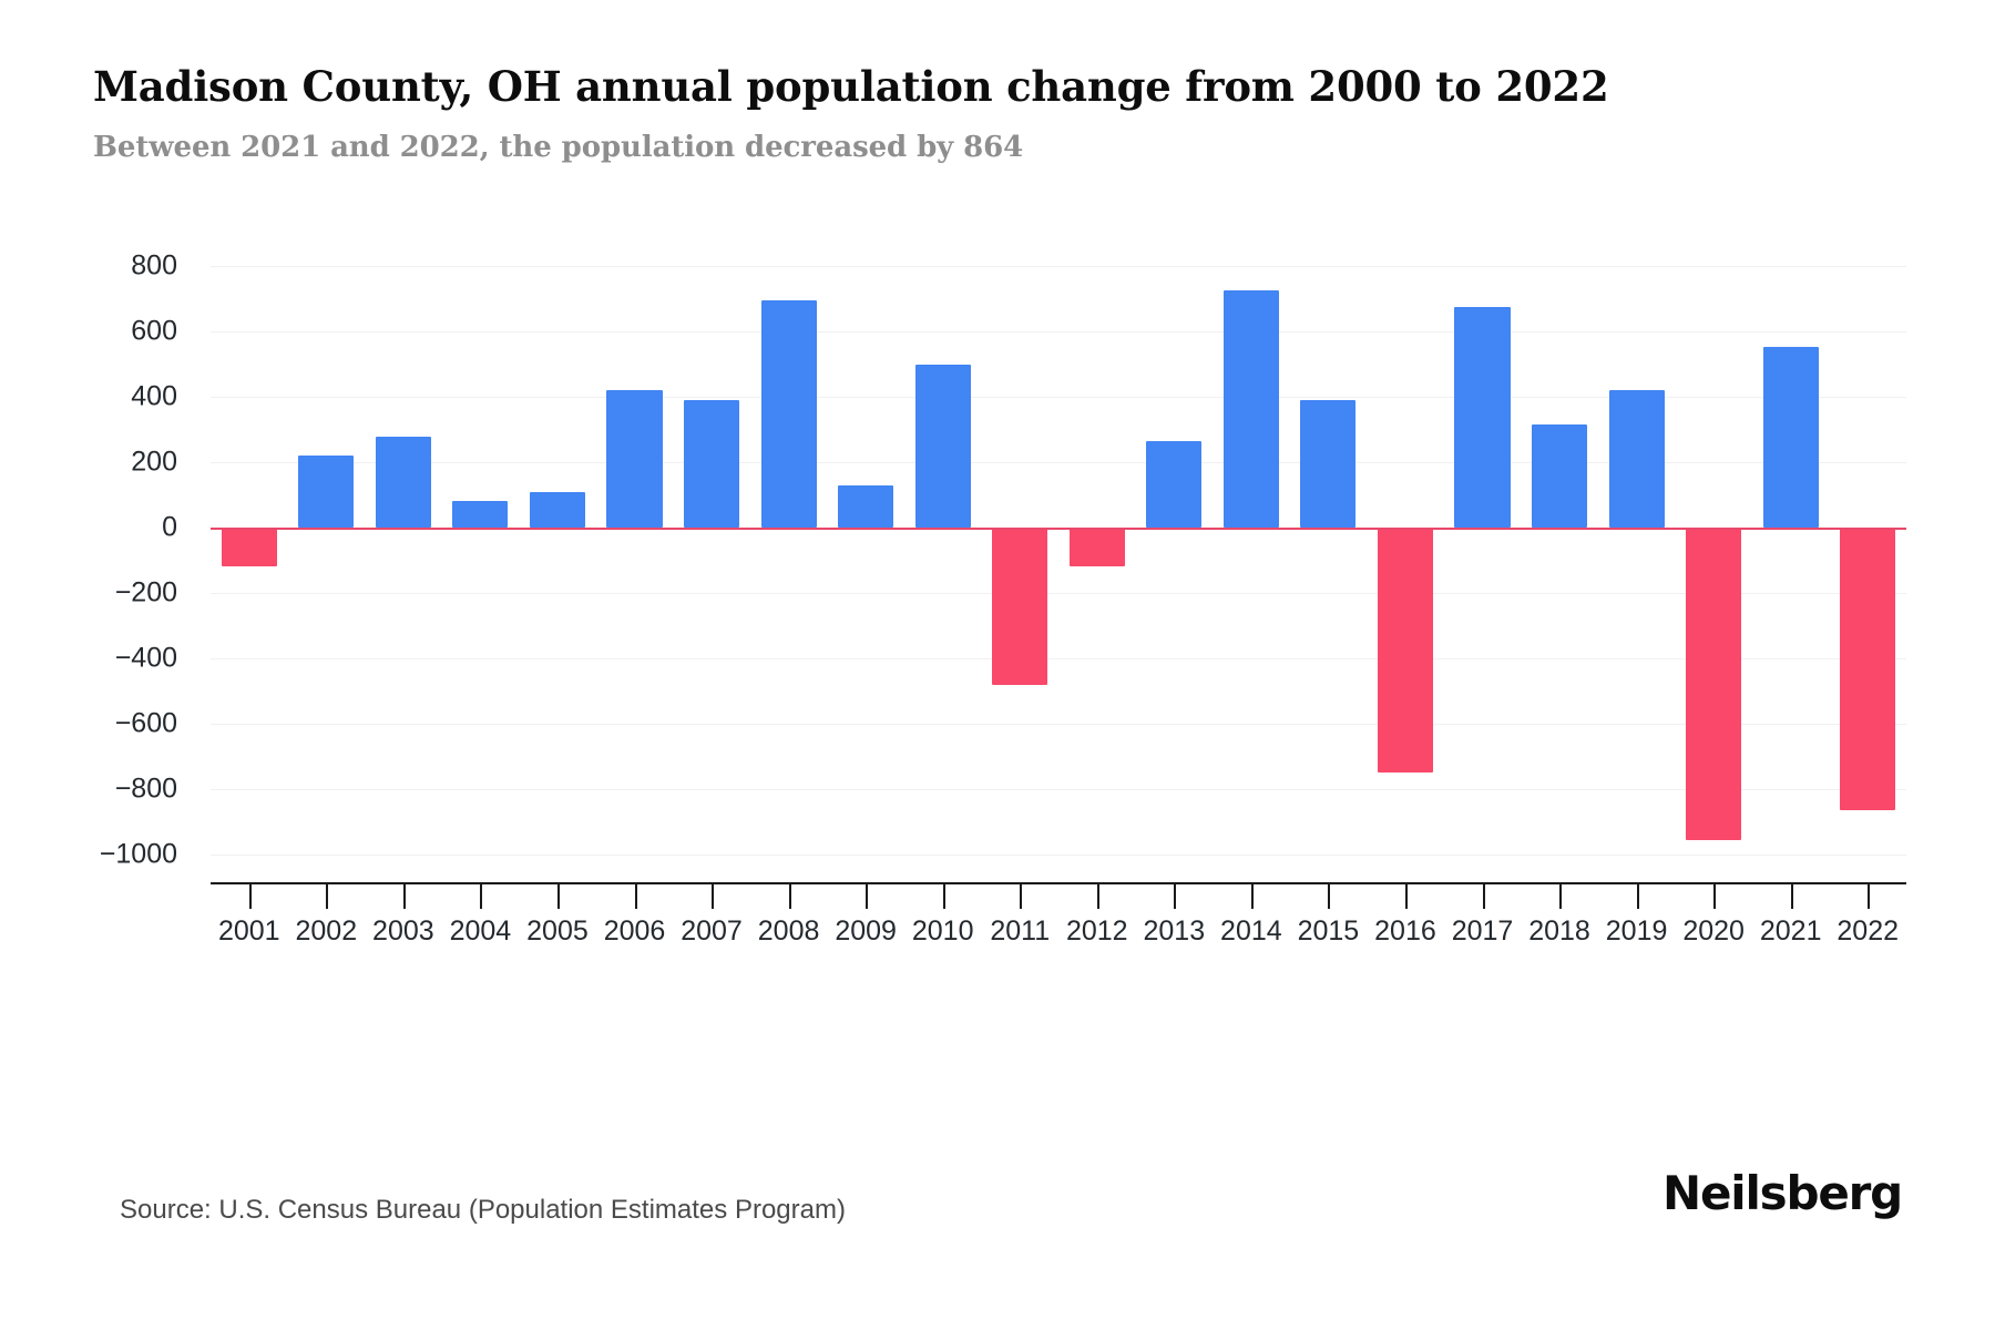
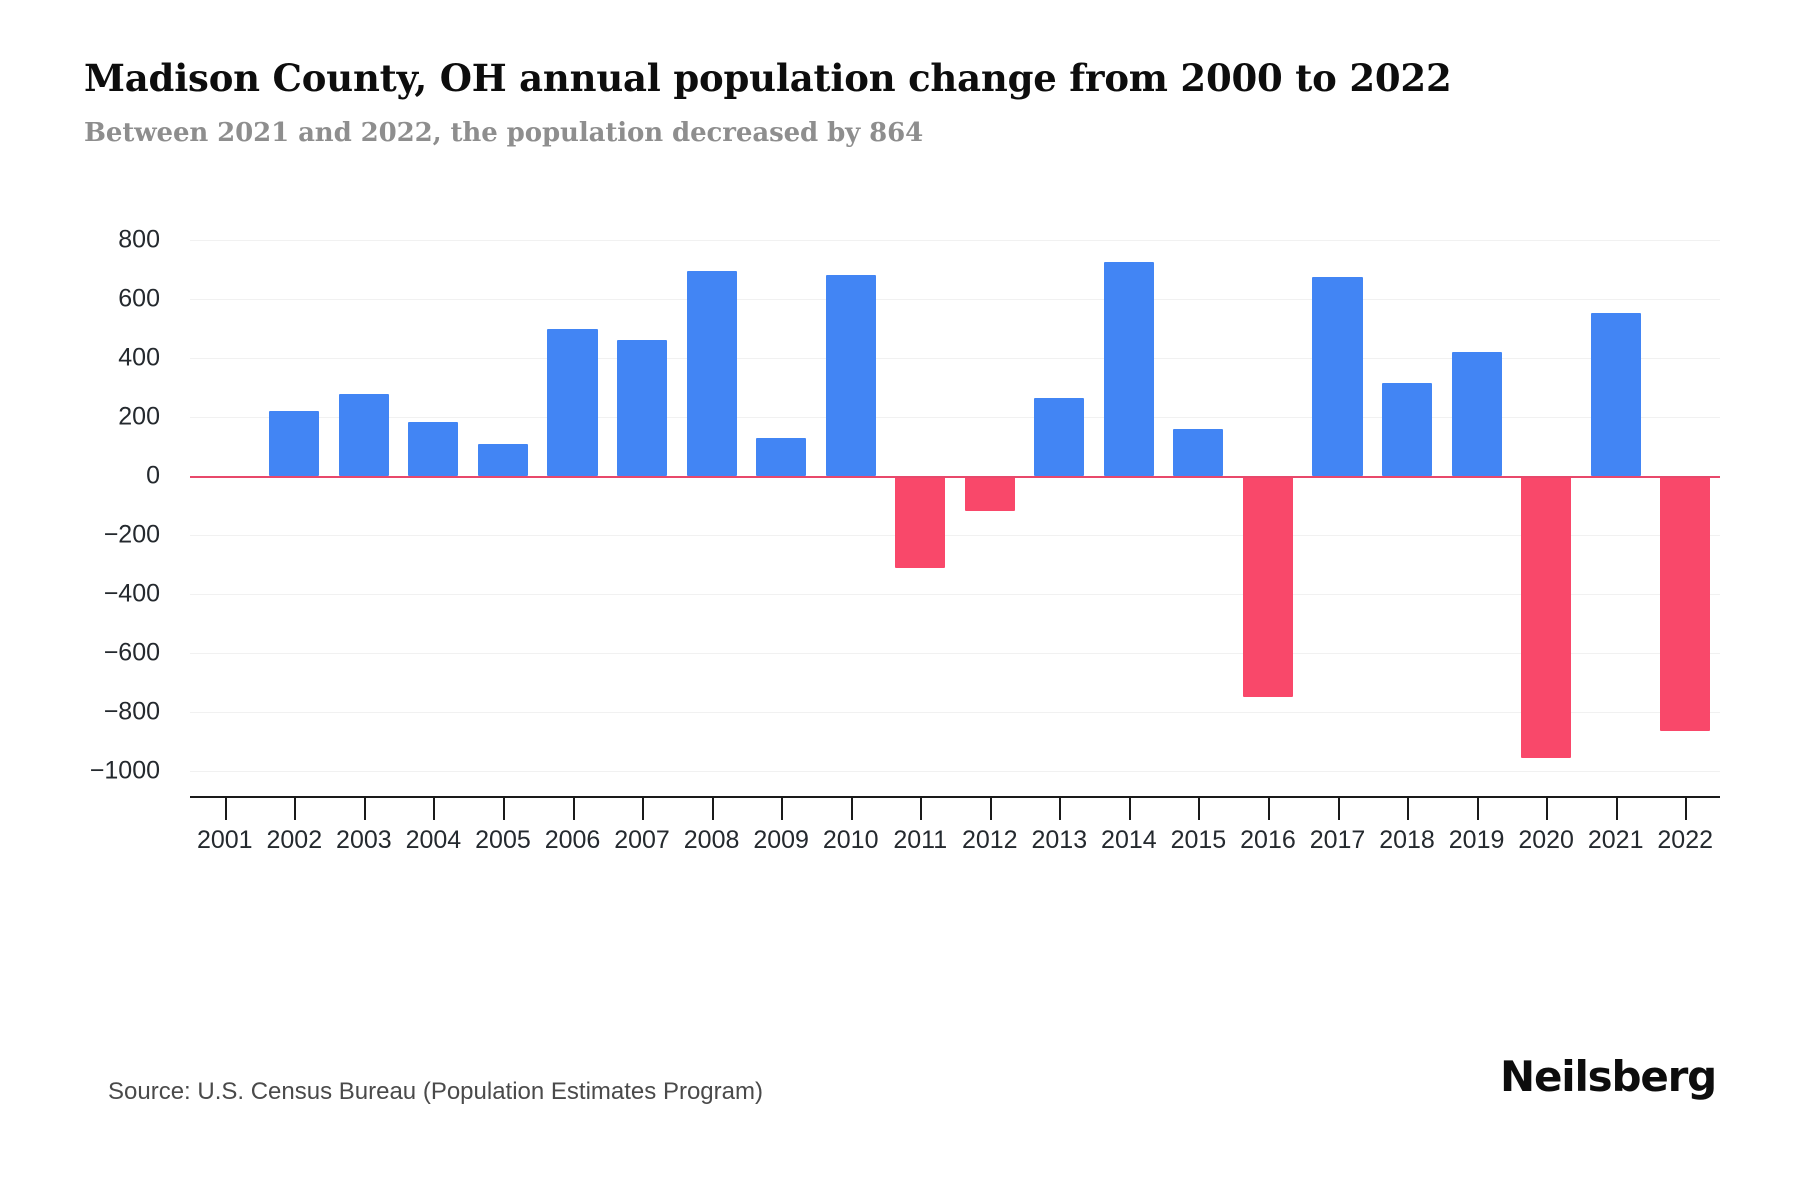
2001: -120 -> -10
2004: 80 -> 180
2006: 420 -> 500
2007: 390 -> 460
2010: 500 -> 680
2011: -480 -> -310
2015: 390 -> 160
